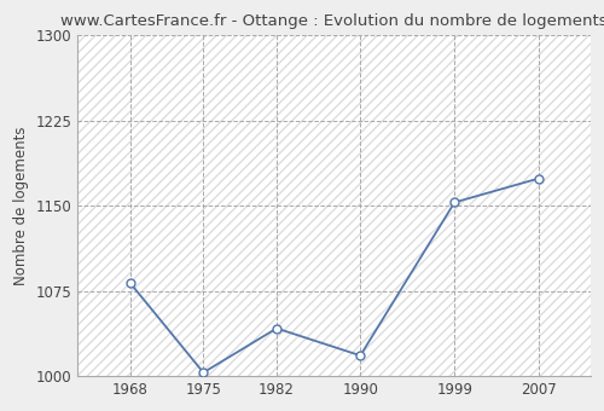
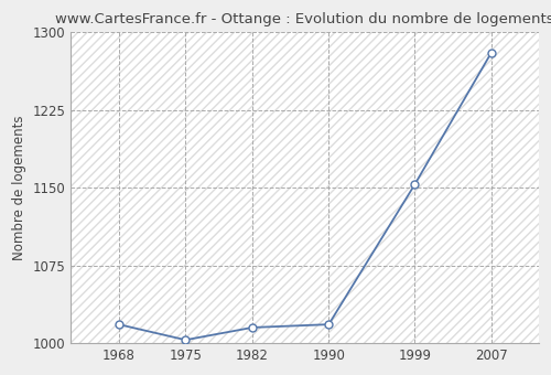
1968: 1082 -> 1018
1982: 1042 -> 1015
2007: 1174 -> 1280
